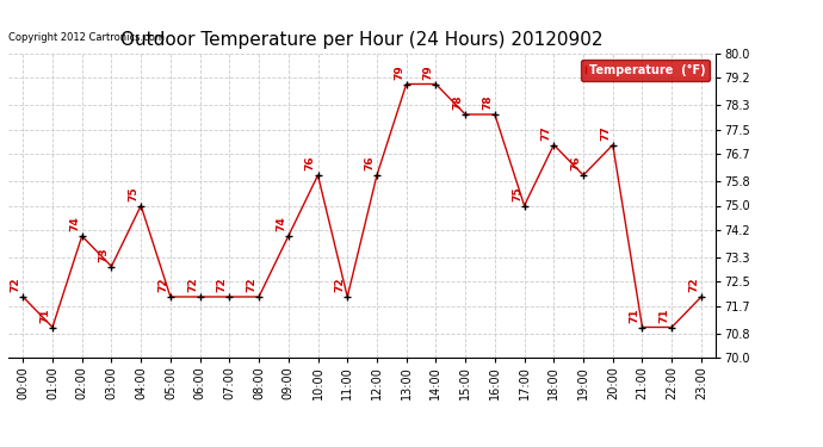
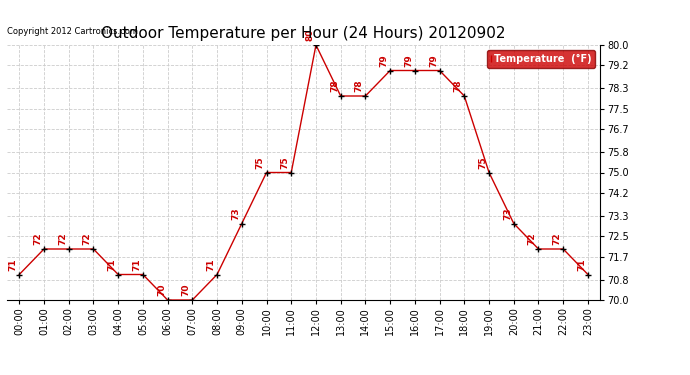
00:00: 72 -> 71
01:00: 71 -> 72
02:00: 74 -> 72
03:00: 73 -> 72
04:00: 75 -> 71
05:00: 72 -> 71
06:00: 72 -> 70
07:00: 72 -> 70
08:00: 72 -> 71
09:00: 74 -> 73
10:00: 76 -> 75
11:00: 72 -> 75
12:00: 76 -> 80
13:00: 79 -> 78
14:00: 79 -> 78
15:00: 78 -> 79
16:00: 78 -> 79
17:00: 75 -> 79
18:00: 77 -> 78
19:00: 76 -> 75
20:00: 77 -> 73
21:00: 71 -> 72
22:00: 71 -> 72
23:00: 72 -> 71
